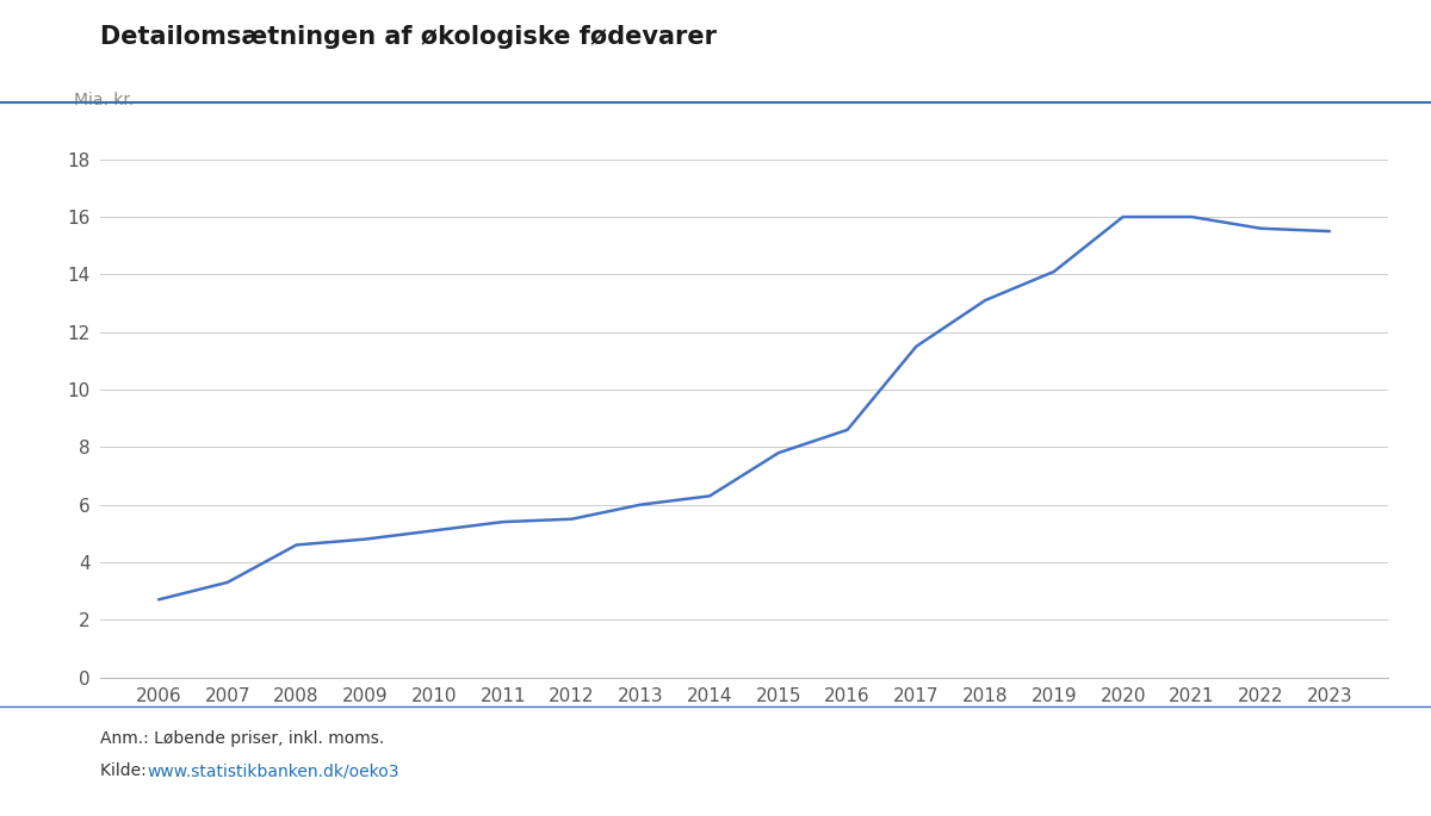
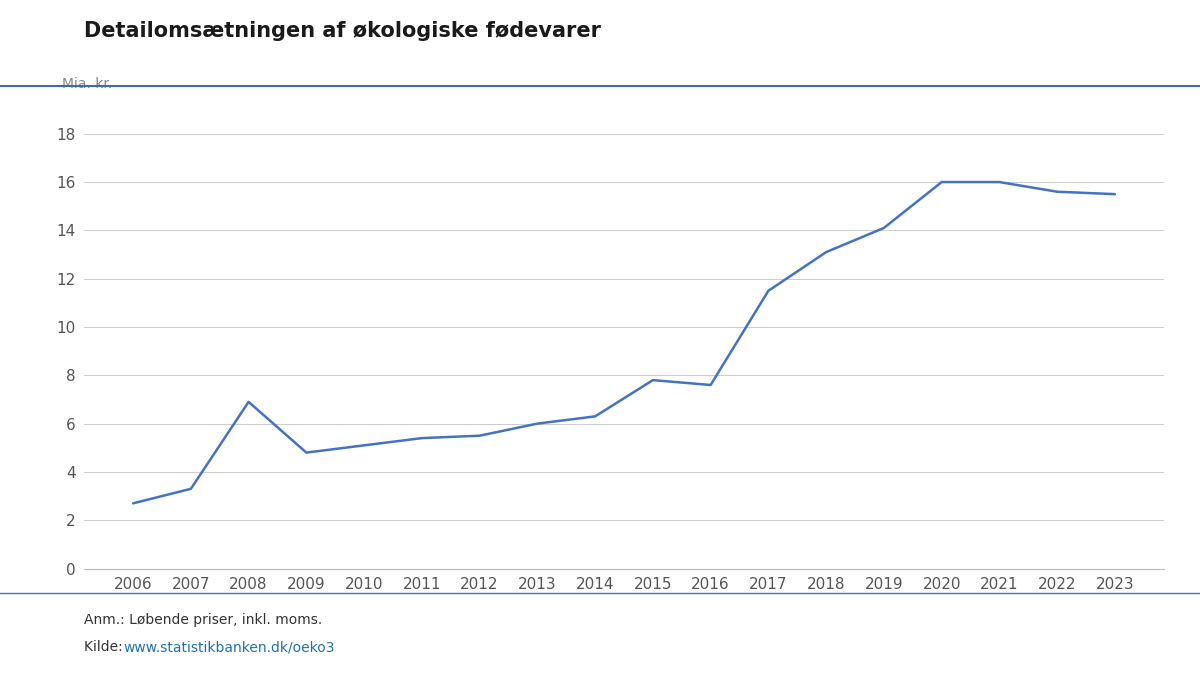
2008: 4.6 -> 6.9
2016: 8.6 -> 7.6
